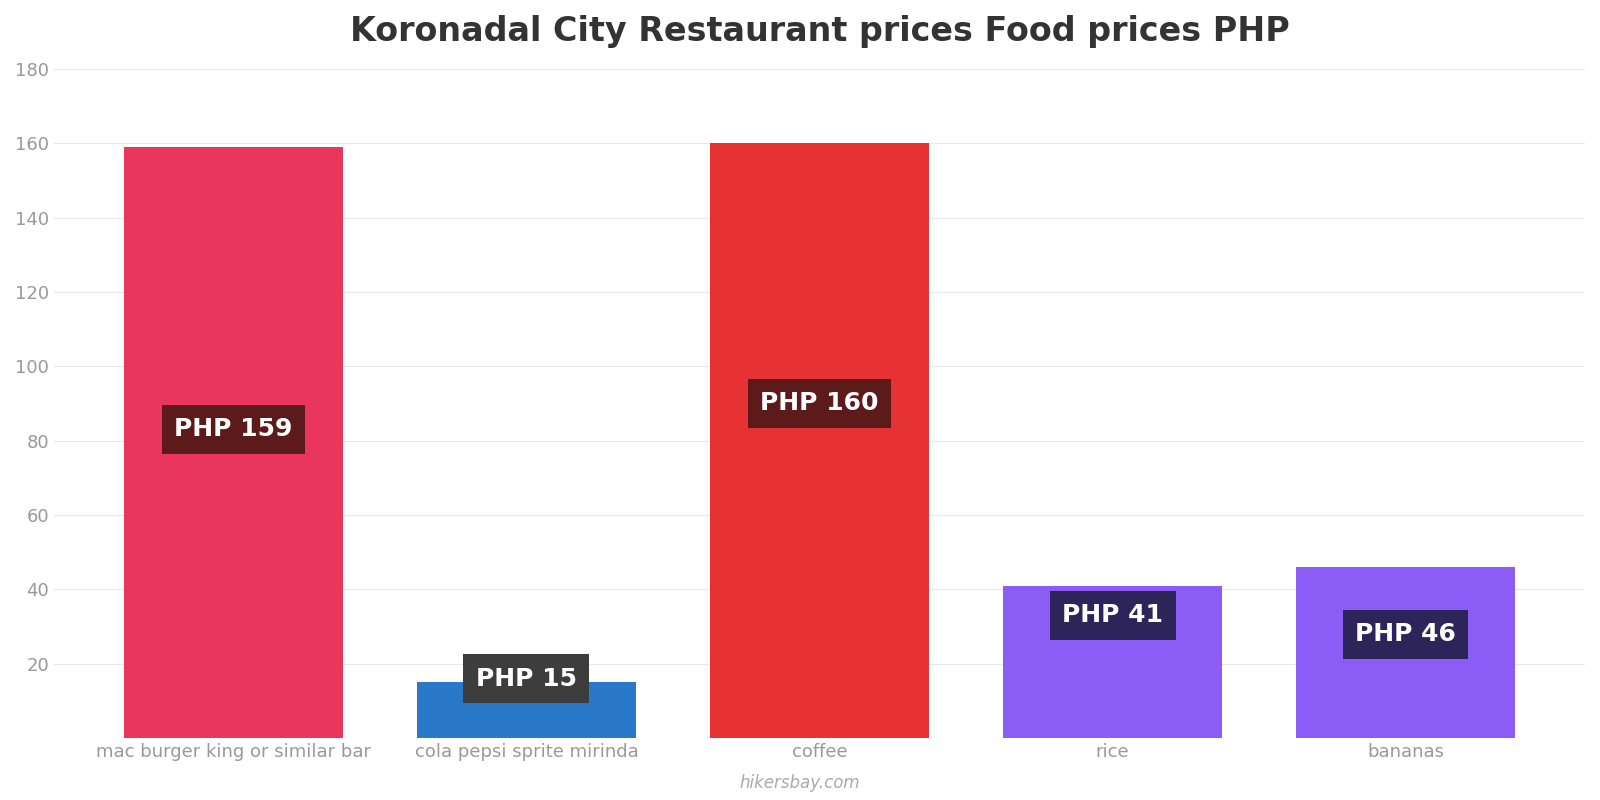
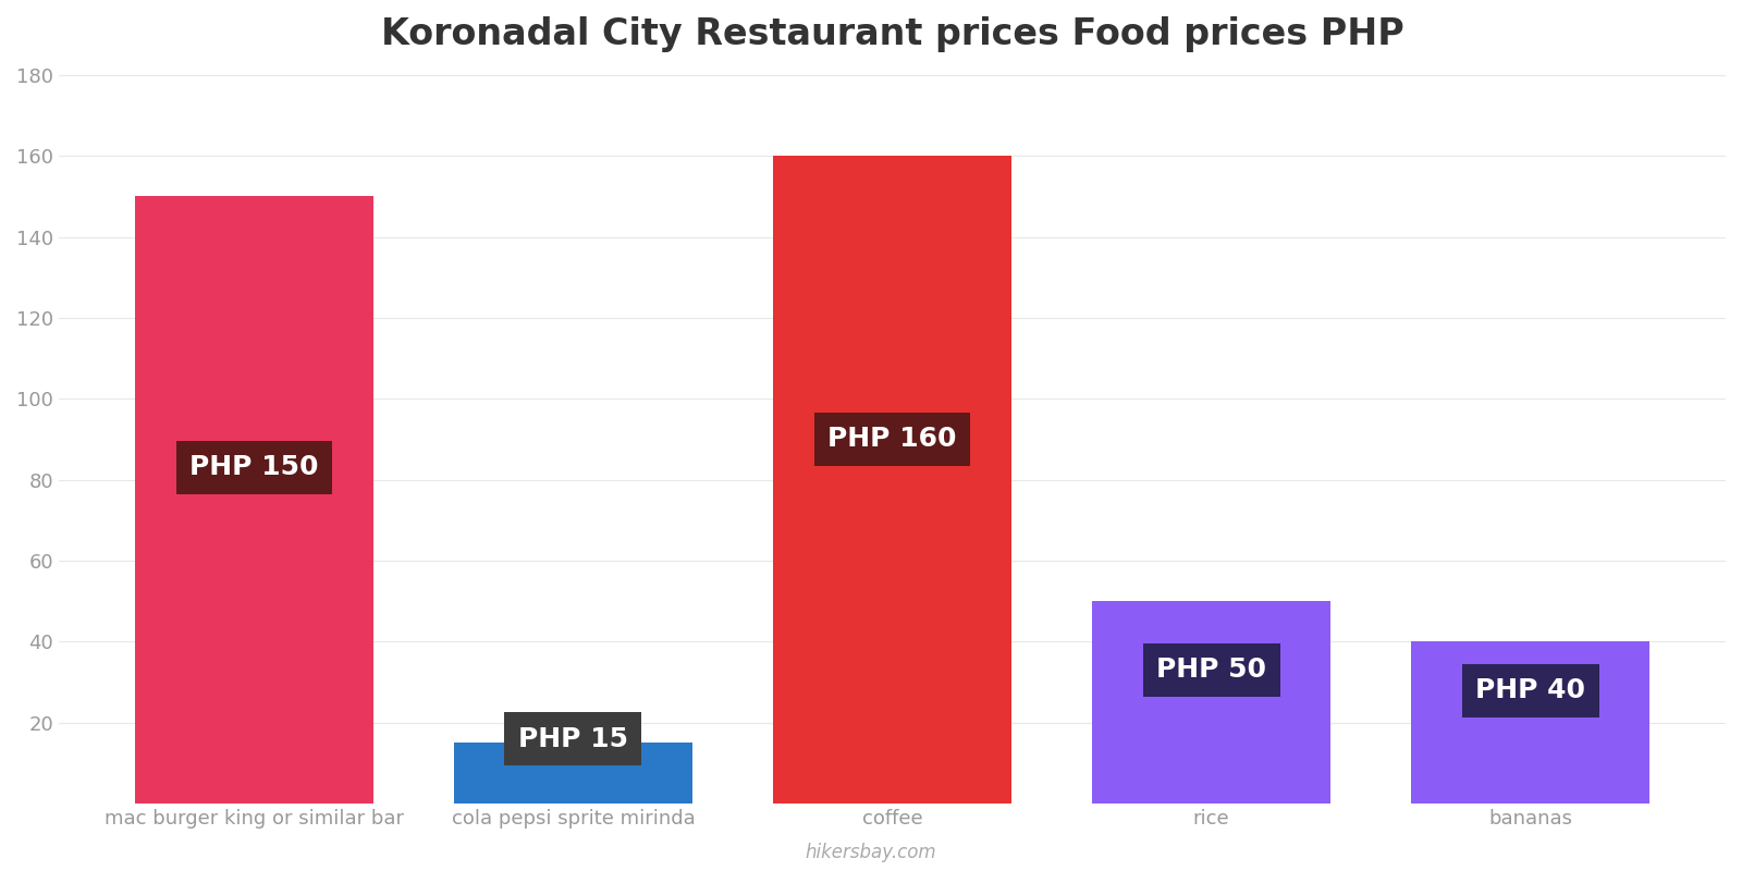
mac burger king or similar bar: 159 -> 150
rice: 41 -> 50
bananas: 46 -> 40
